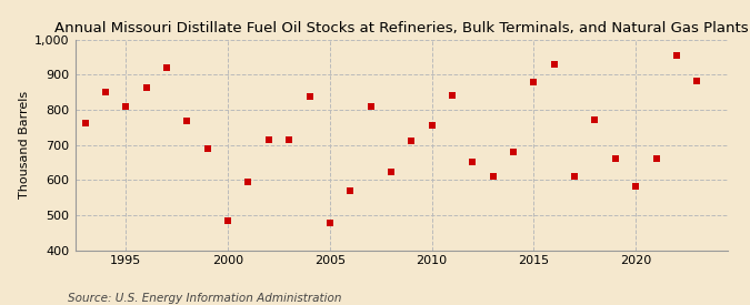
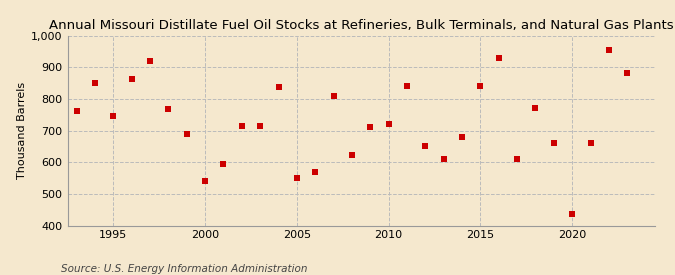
1995: 810 -> 745
2000: 484 -> 540
2005: 478 -> 550
2010: 755 -> 720
2015: 878 -> 840
2020: 582 -> 435
